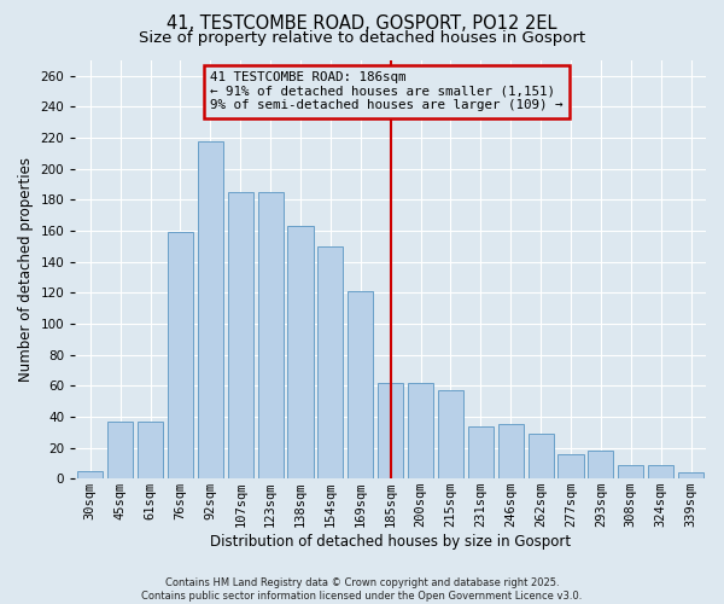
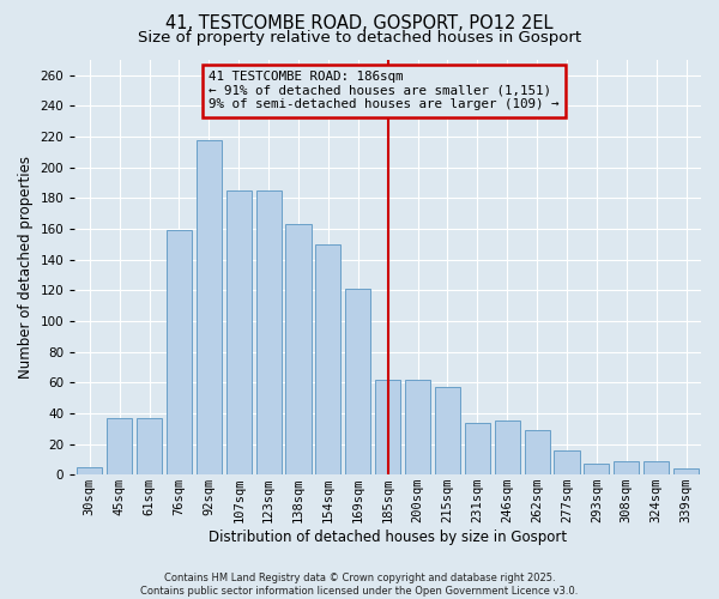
293sqm: 18 -> 7
